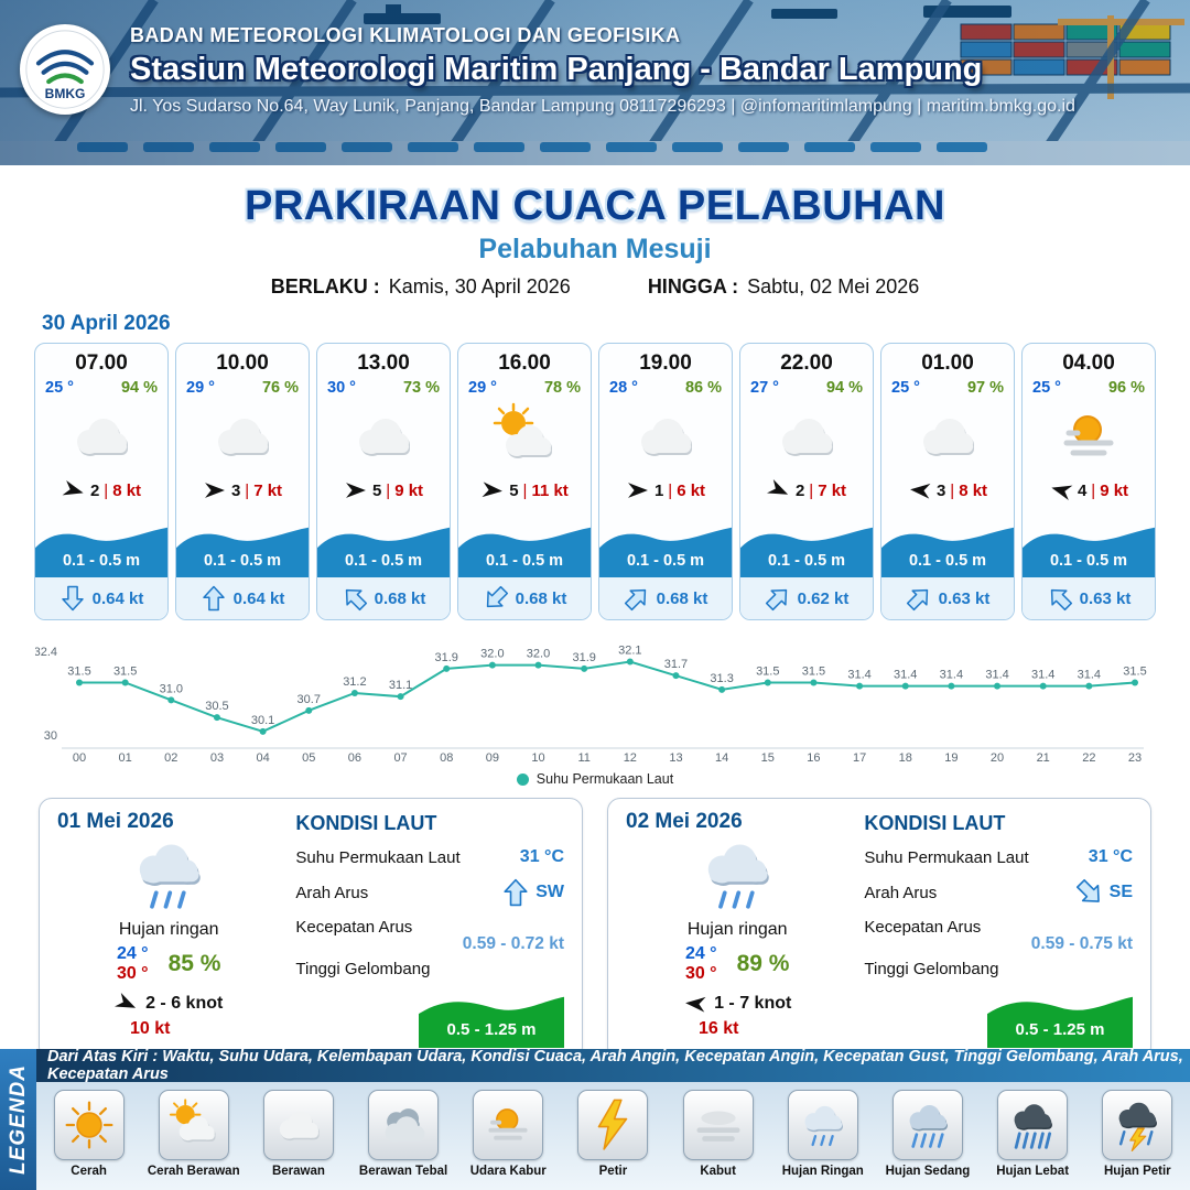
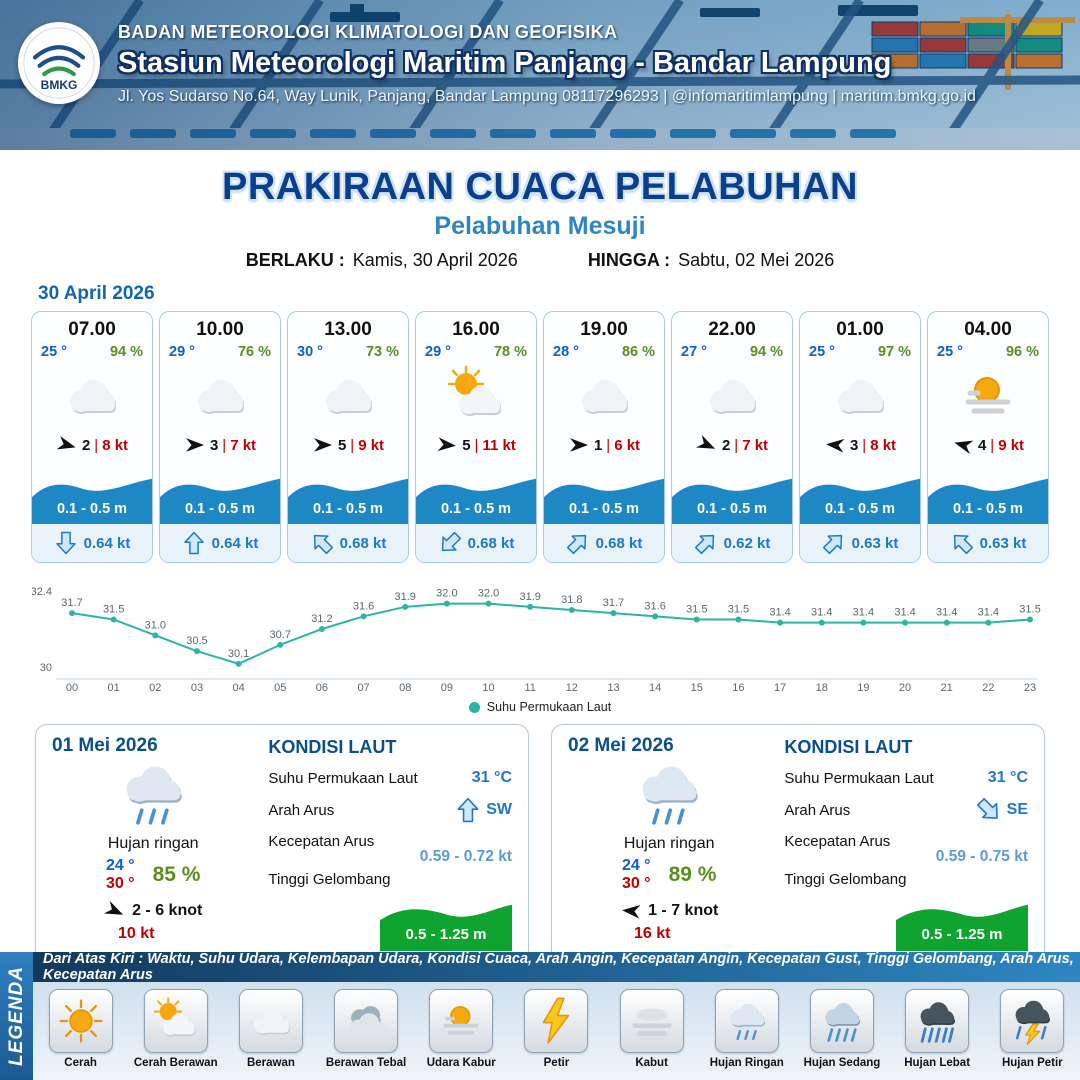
00: 31.5 -> 31.7
07: 31.1 -> 31.6
12: 32.1 -> 31.8
14: 31.3 -> 31.6
